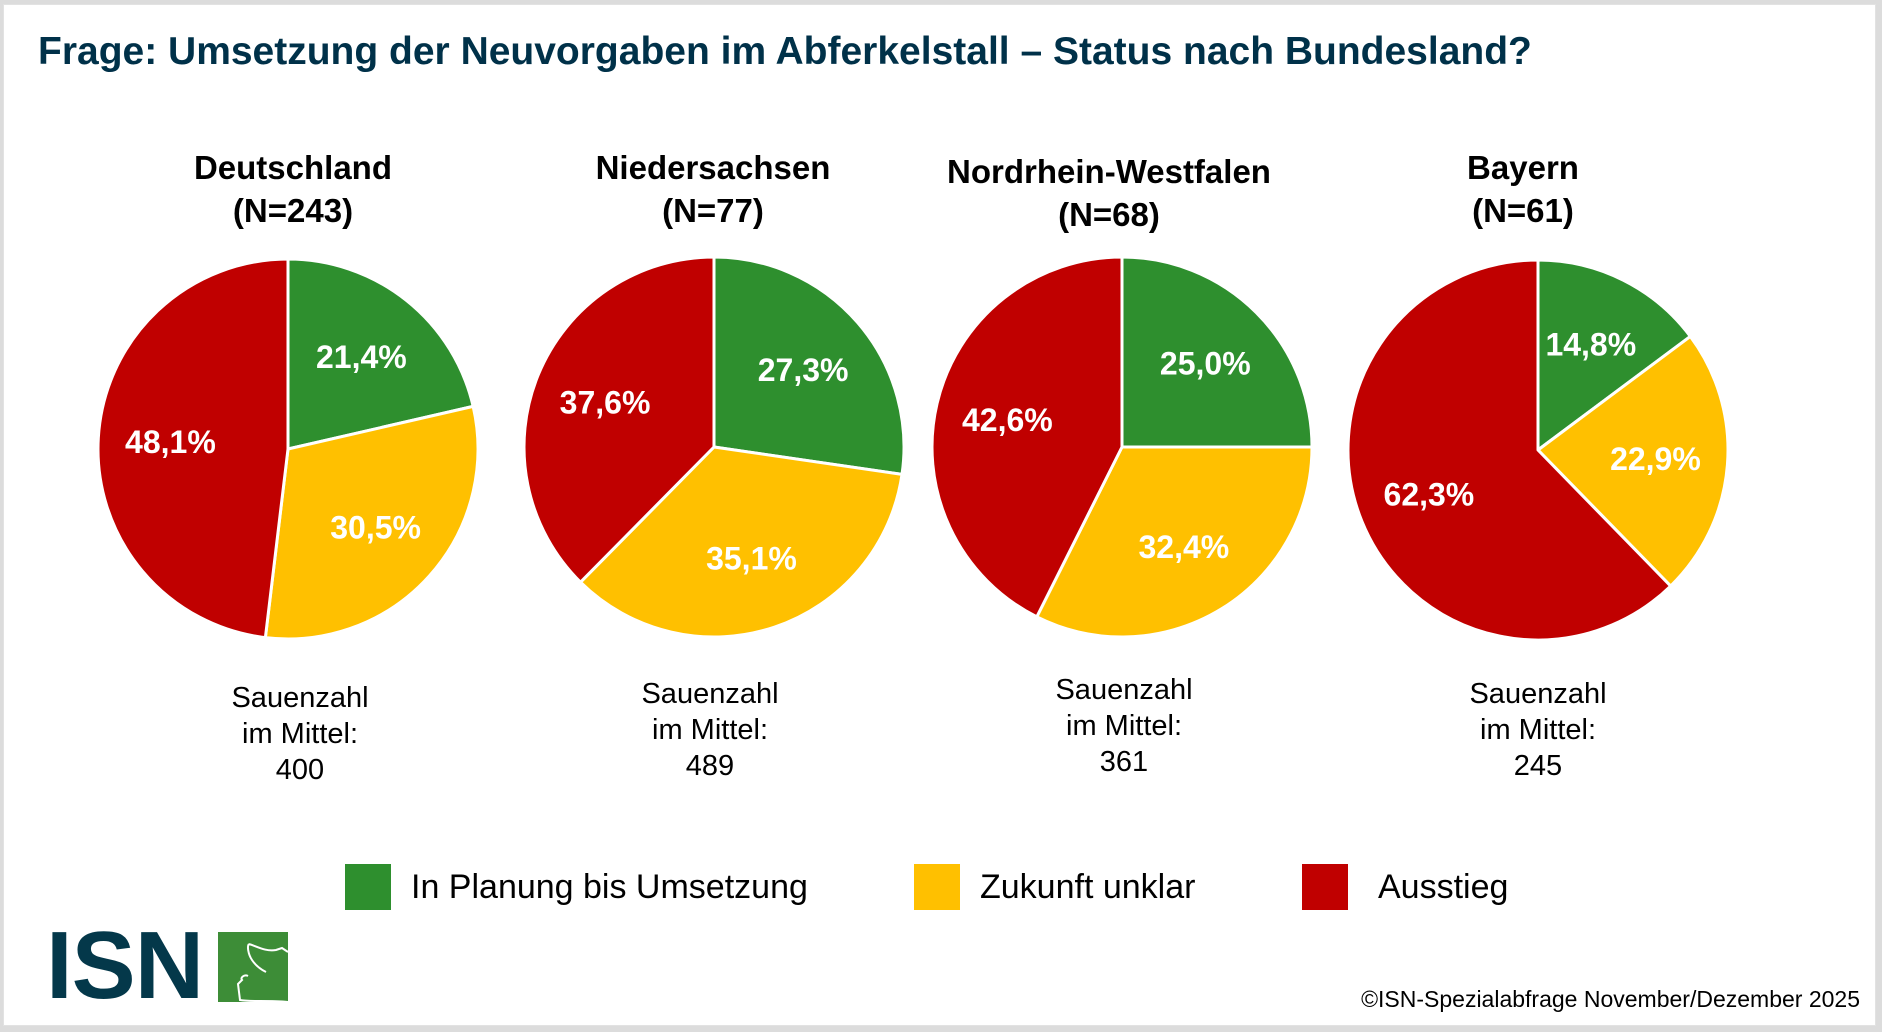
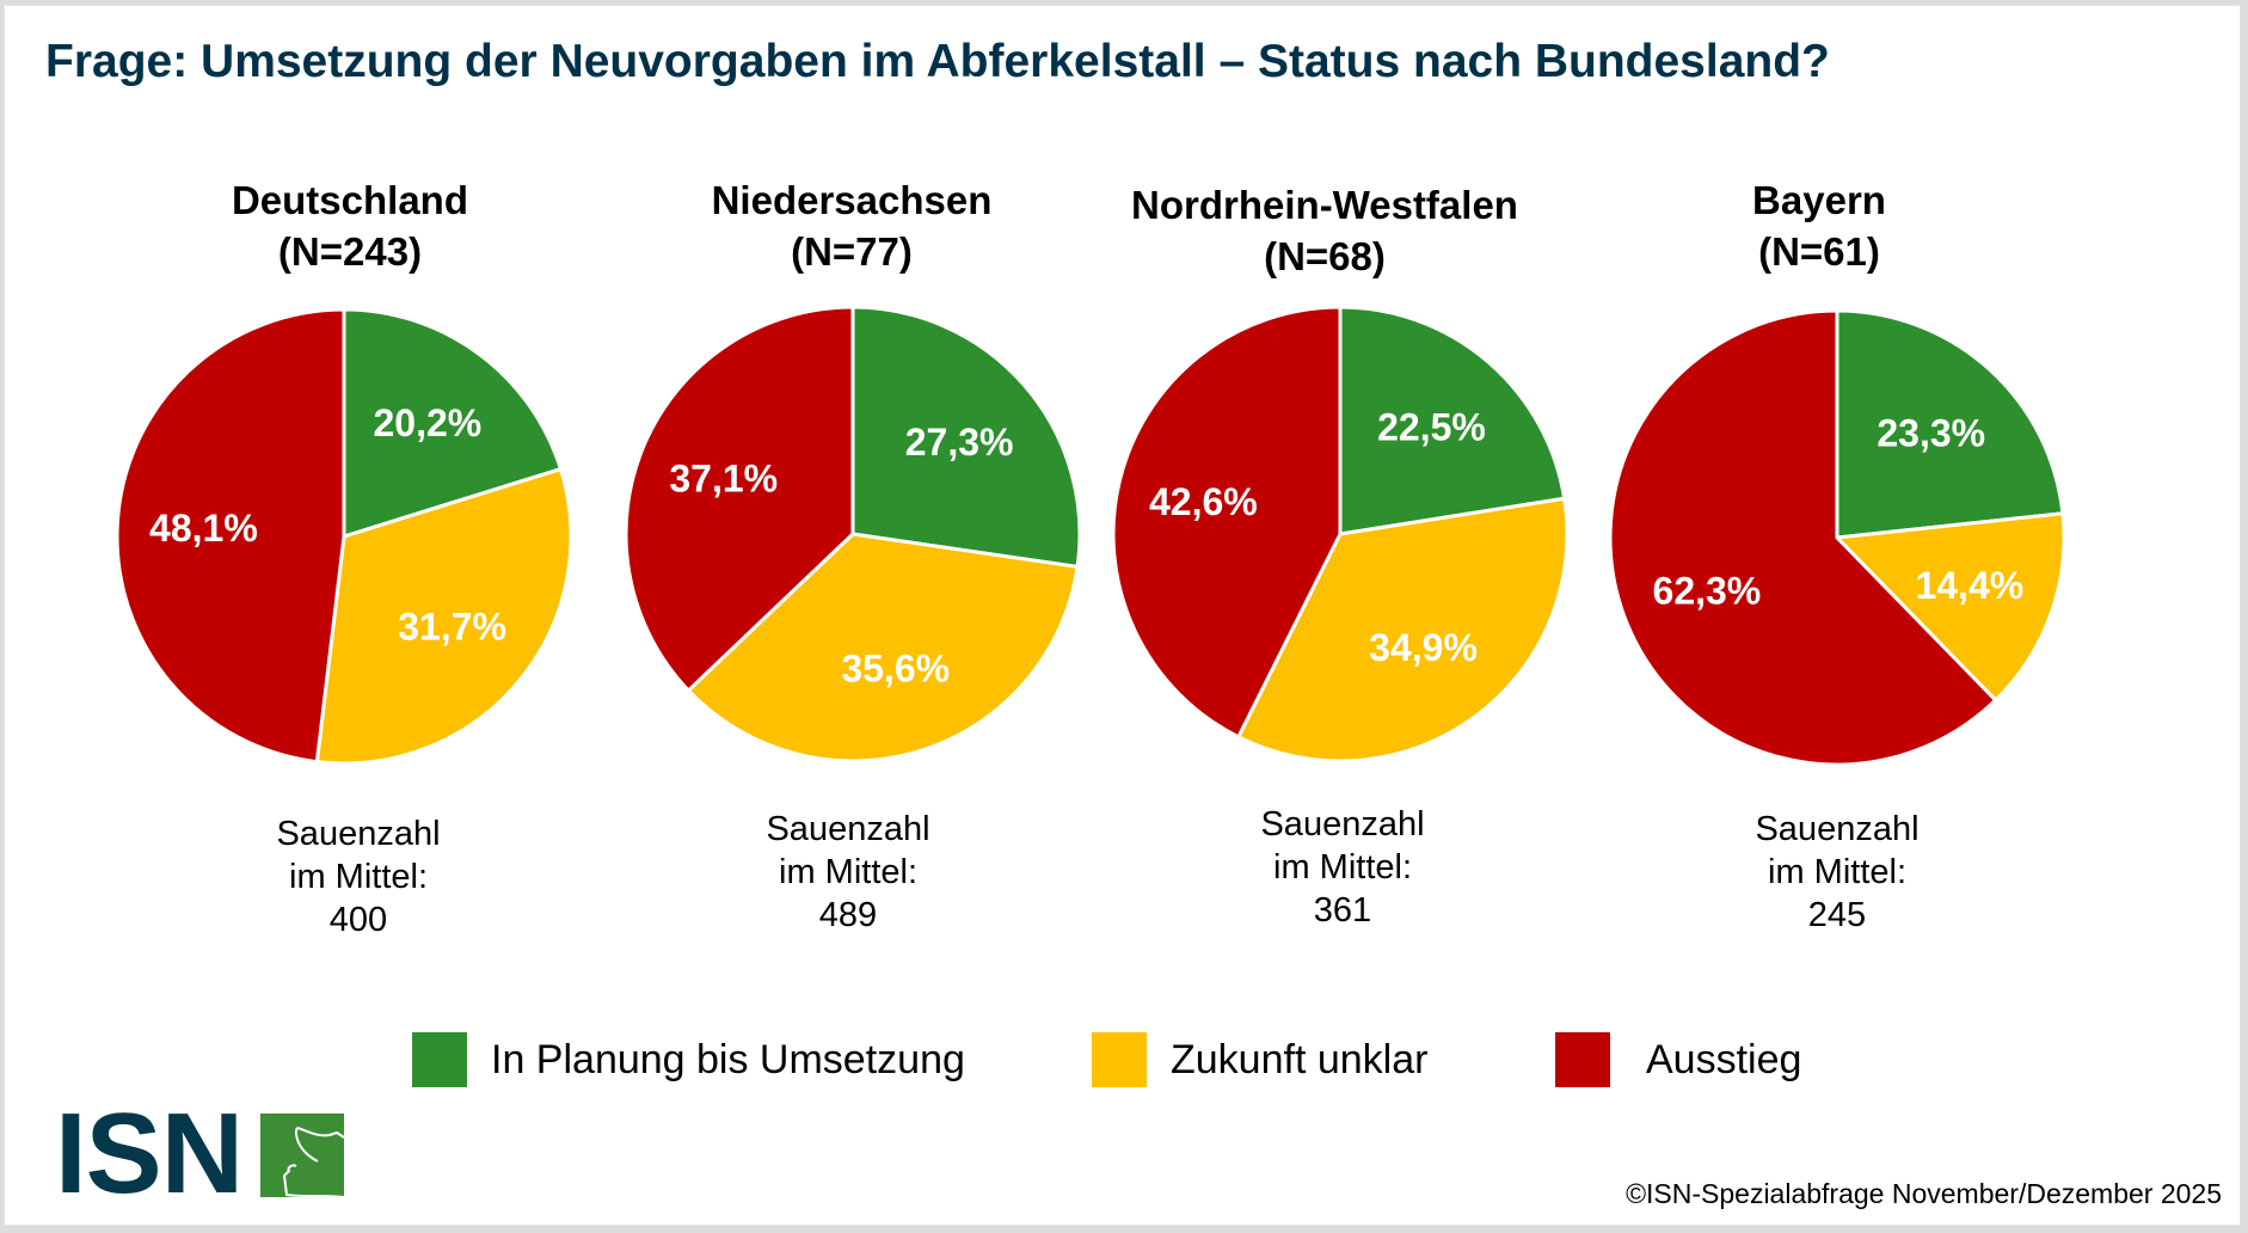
Deutschland (N=243)/In Planung bis Umsetzung: 21,4% -> 20,2%
Deutschland (N=243)/Zukunft unklar: 30,5% -> 31,7%
Niedersachsen (N=77)/Zukunft unklar: 35,1% -> 35,6%
Niedersachsen (N=77)/Ausstieg: 37,6% -> 37,1%
Nordrhein-Westfalen (N=68)/In Planung bis Umsetzung: 25,0% -> 22,5%
Nordrhein-Westfalen (N=68)/Zukunft unklar: 32,4% -> 34,9%
Bayern (N=61)/In Planung bis Umsetzung: 14,8% -> 23,3%
Bayern (N=61)/Zukunft unklar: 22,9% -> 14,4%
